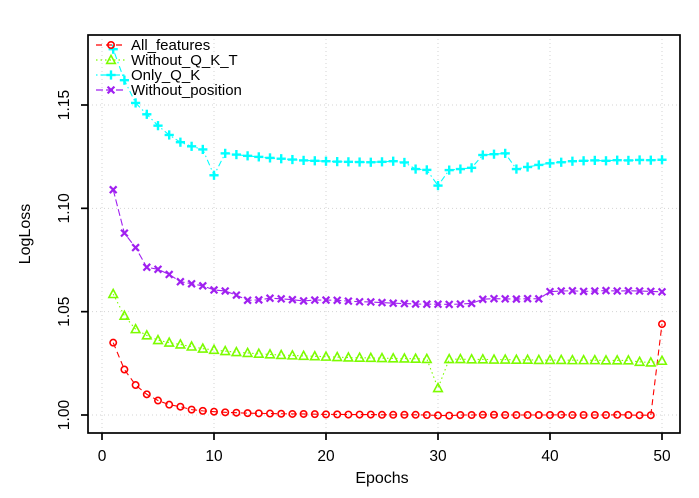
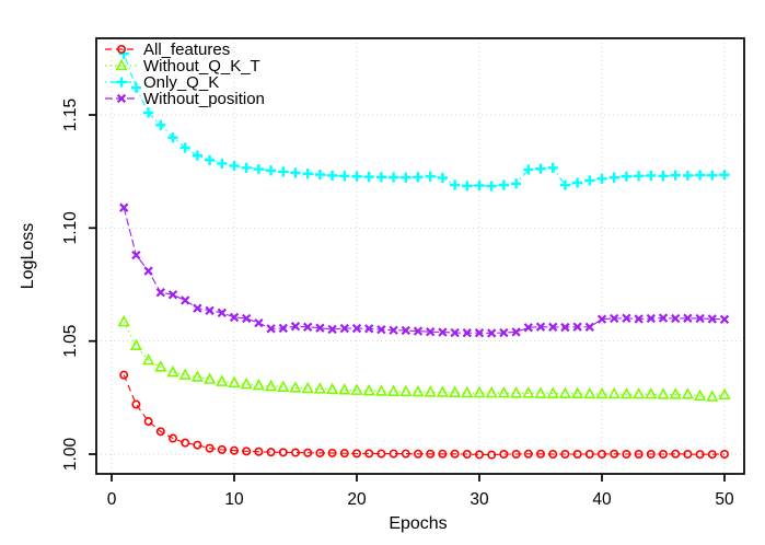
Only_Q_K/10: 1.116 -> 1.127
Without_Q_K_T/30: 1.013 -> 1.027
Only_Q_K/30: 1.111 -> 1.119
All_features/50: 1.044 -> 1.000
